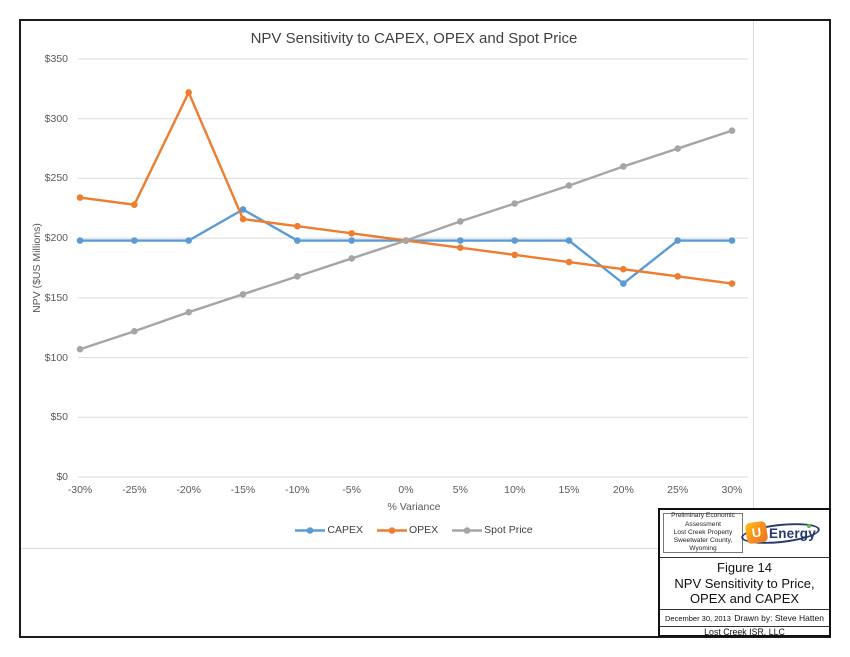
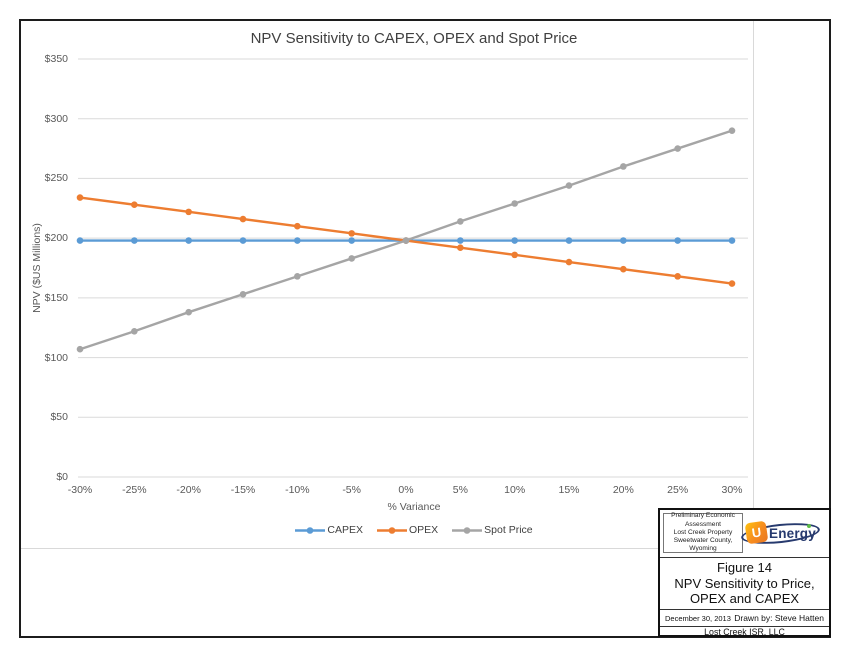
OPEX/-20%: $322 -> $222
CAPEX/-15%: $224 -> $198
CAPEX/20%: $162 -> $198
